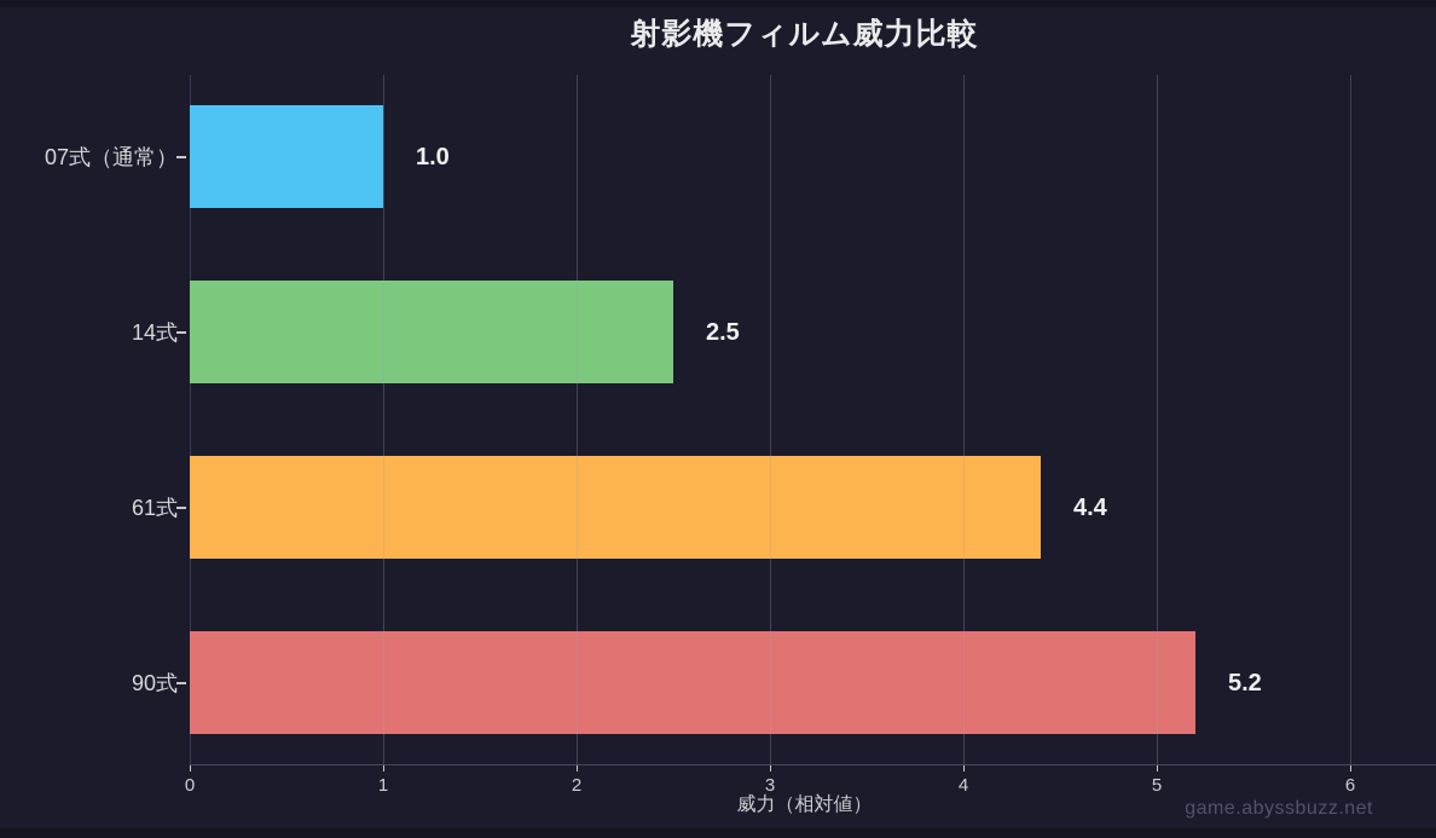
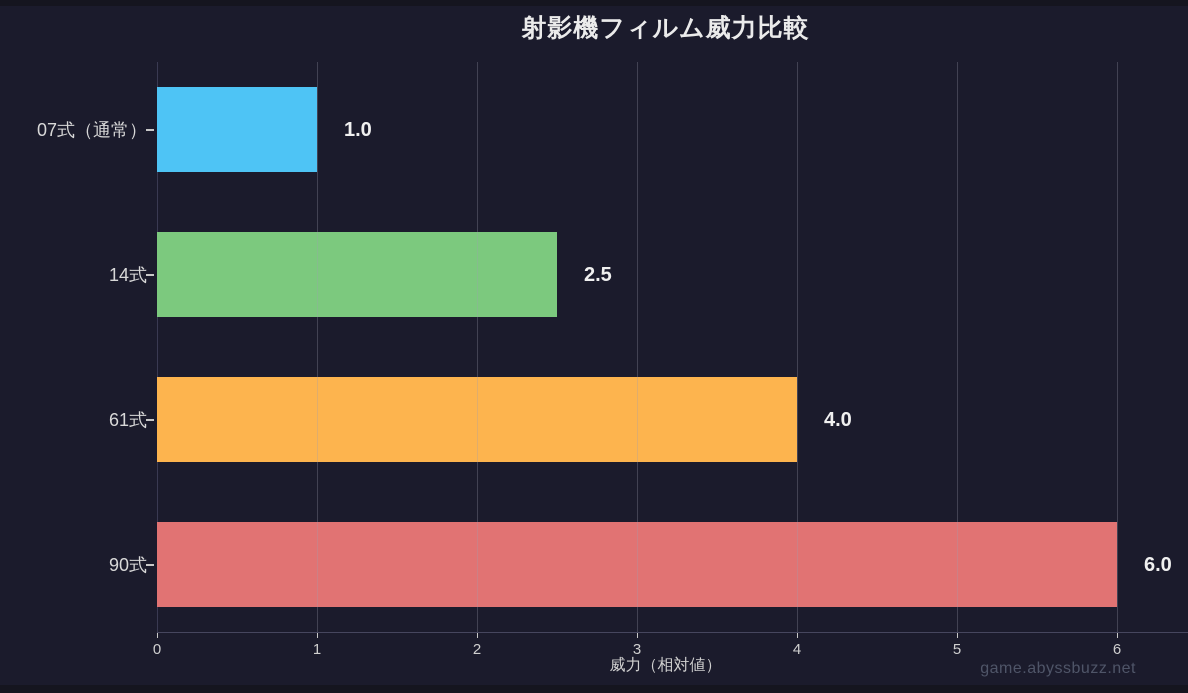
61式: 4.4 -> 4.0
90式: 5.2 -> 6.0
